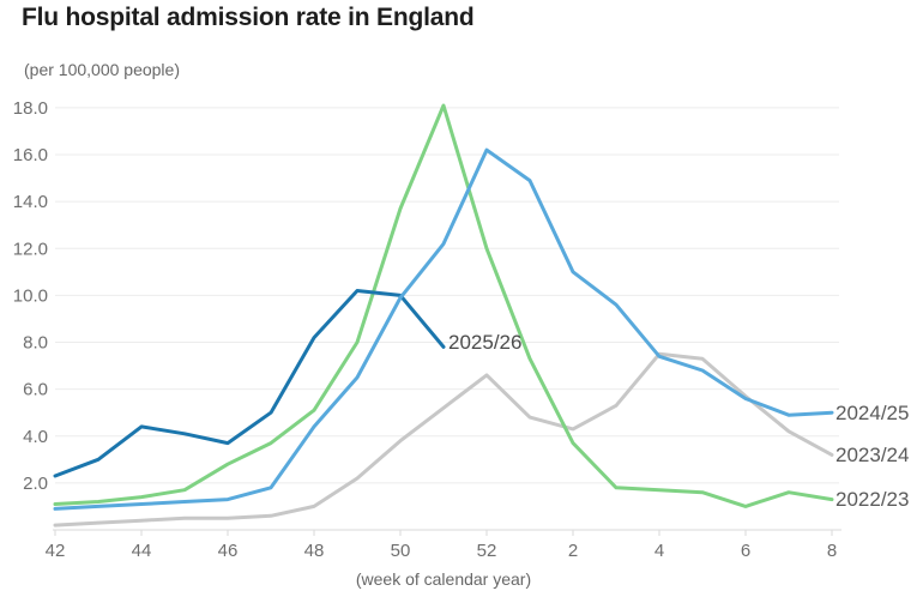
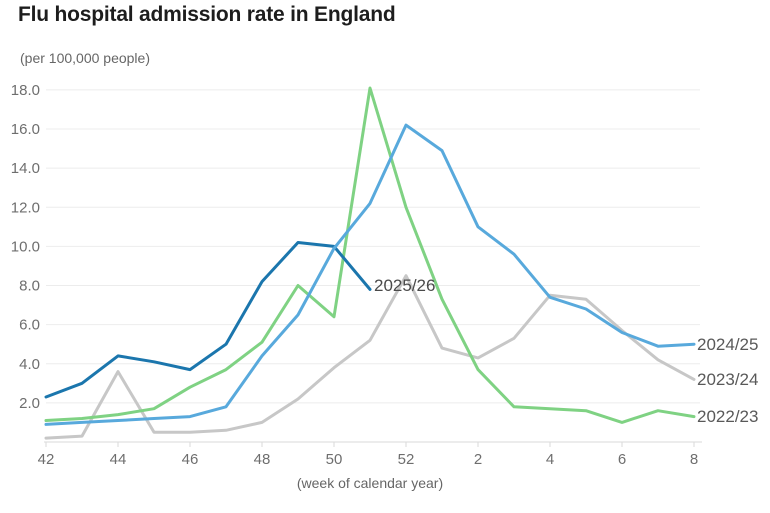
2023/24/44: 0.4 -> 3.6
2022/23/50: 13.7 -> 6.4
2023/24/52: 6.6 -> 8.5
